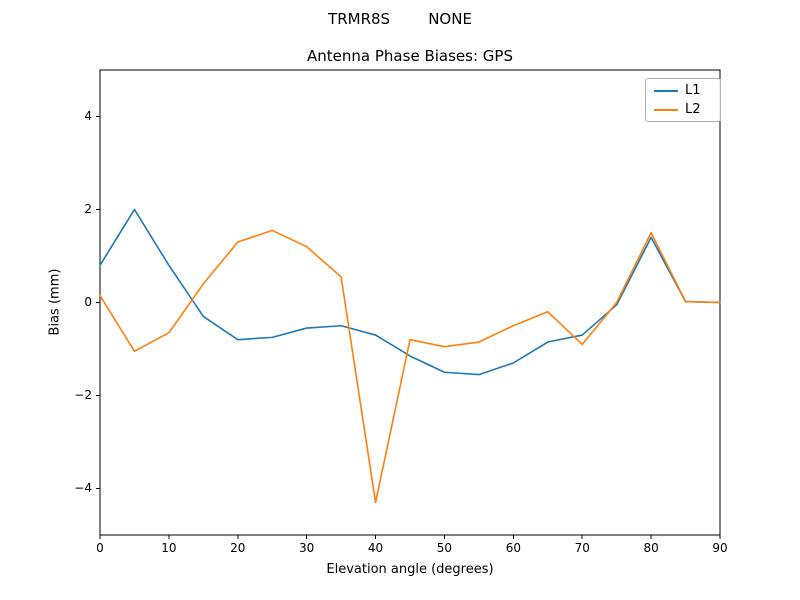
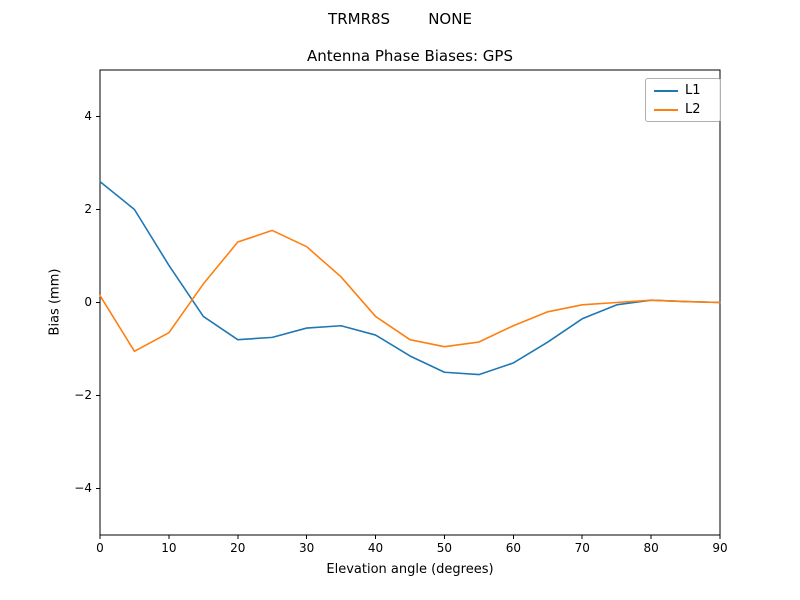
L1/0: 0.8 -> 2.6
L2/40: -4.3 -> -0.3
L1/70: -0.7 -> -0.3
L2/70: -0.9 -> -0.1
L1/80: 1.4 -> 0.1
L2/80: 1.5 -> 0.1
